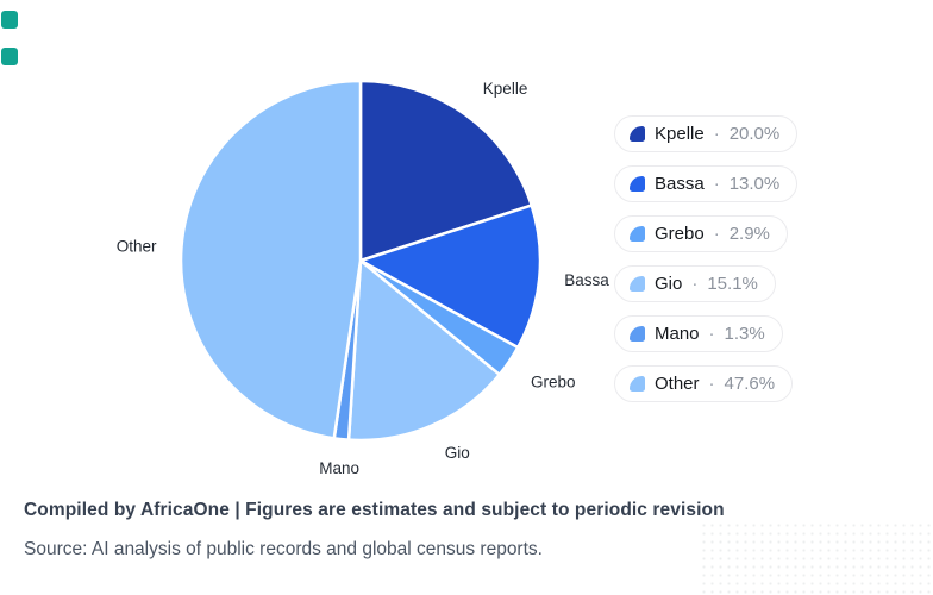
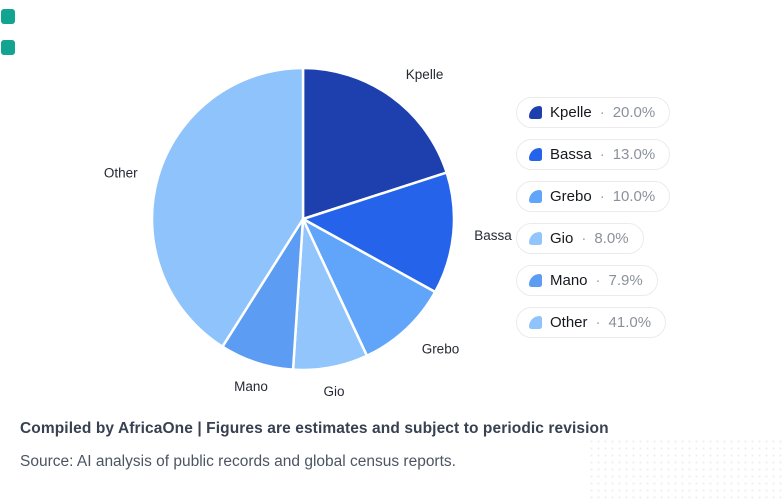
Grebo: 2.9% -> 10.0%
Gio: 15.1% -> 8.0%
Mano: 1.3% -> 7.9%
Other: 47.6% -> 41.0%
